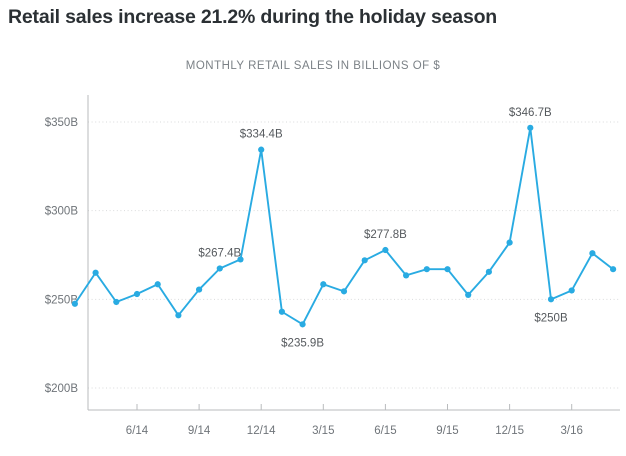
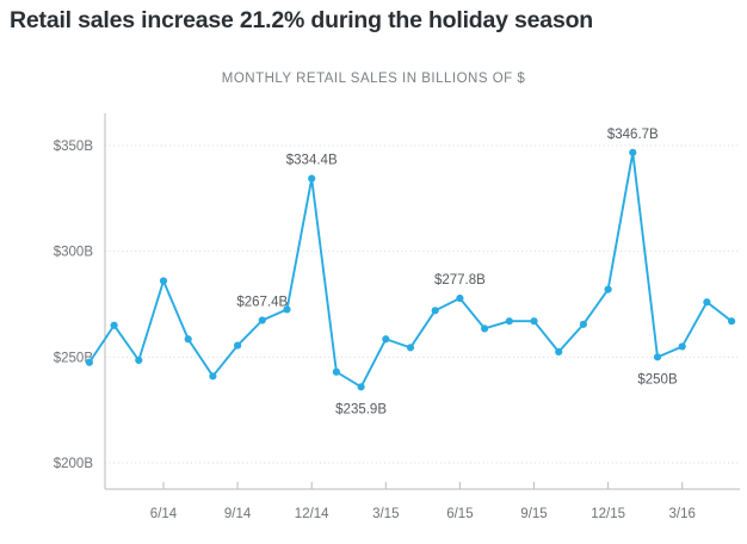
6/14: $253B -> $286B
